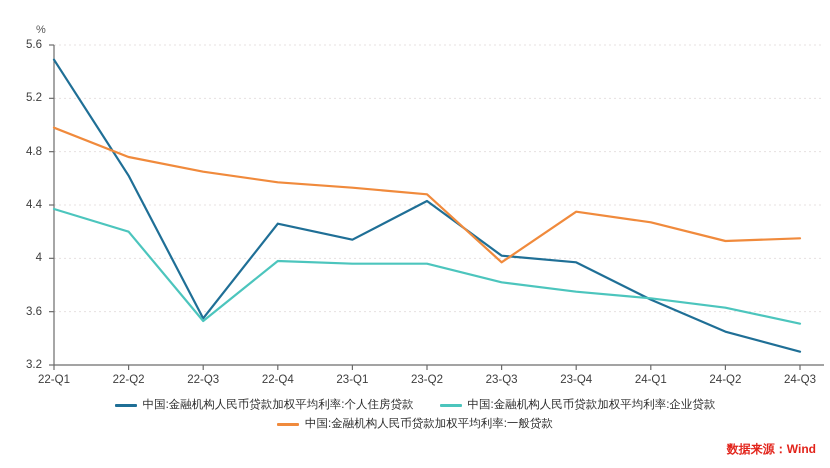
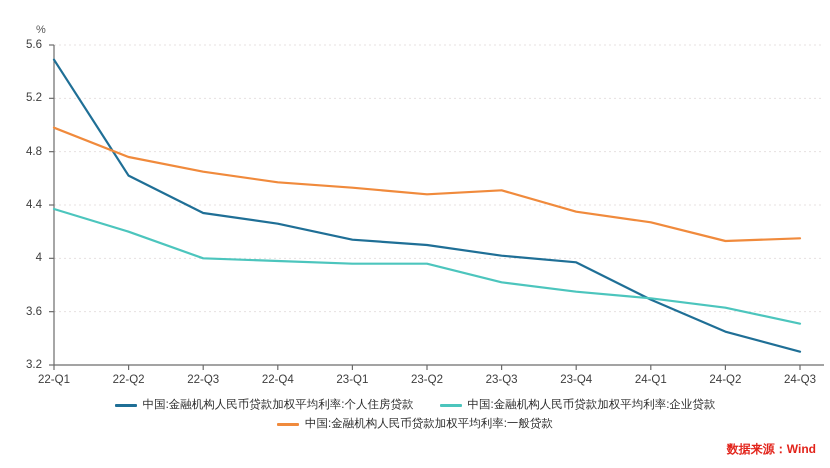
中国:金融机构人民币贷款加权平均利率:个人住房贷款/22-Q3: 3.55 -> 4.34
中国:金融机构人民币贷款加权平均利率:企业贷款/22-Q3: 3.53 -> 4.00
中国:金融机构人民币贷款加权平均利率:个人住房贷款/23-Q2: 4.43 -> 4.10
中国:金融机构人民币贷款加权平均利率:一般贷款/23-Q3: 3.97 -> 4.51
